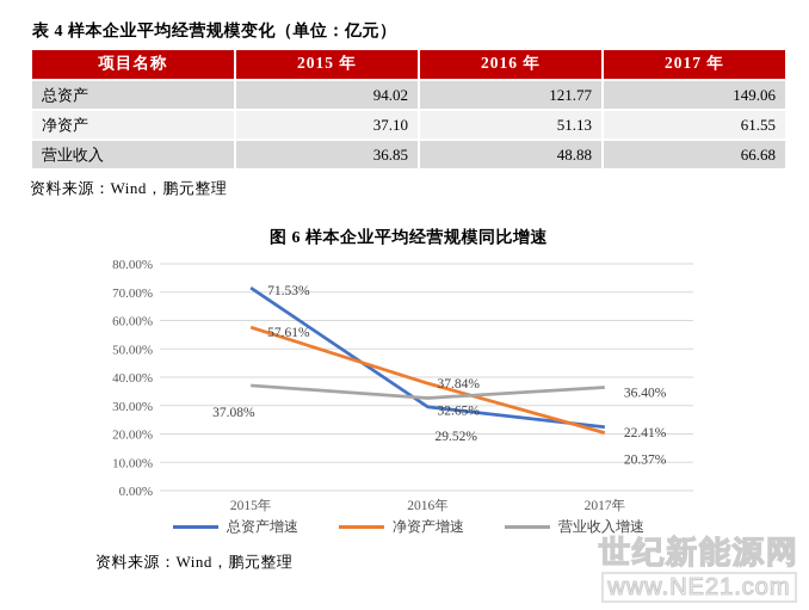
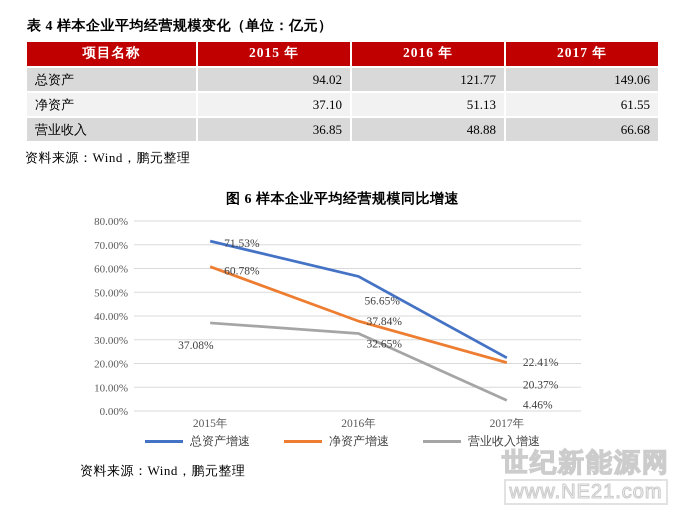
净资产增速/2015年: 57.61% -> 60.78%
总资产增速/2016年: 29.52% -> 56.65%
营业收入增速/2017年: 36.40% -> 4.46%
